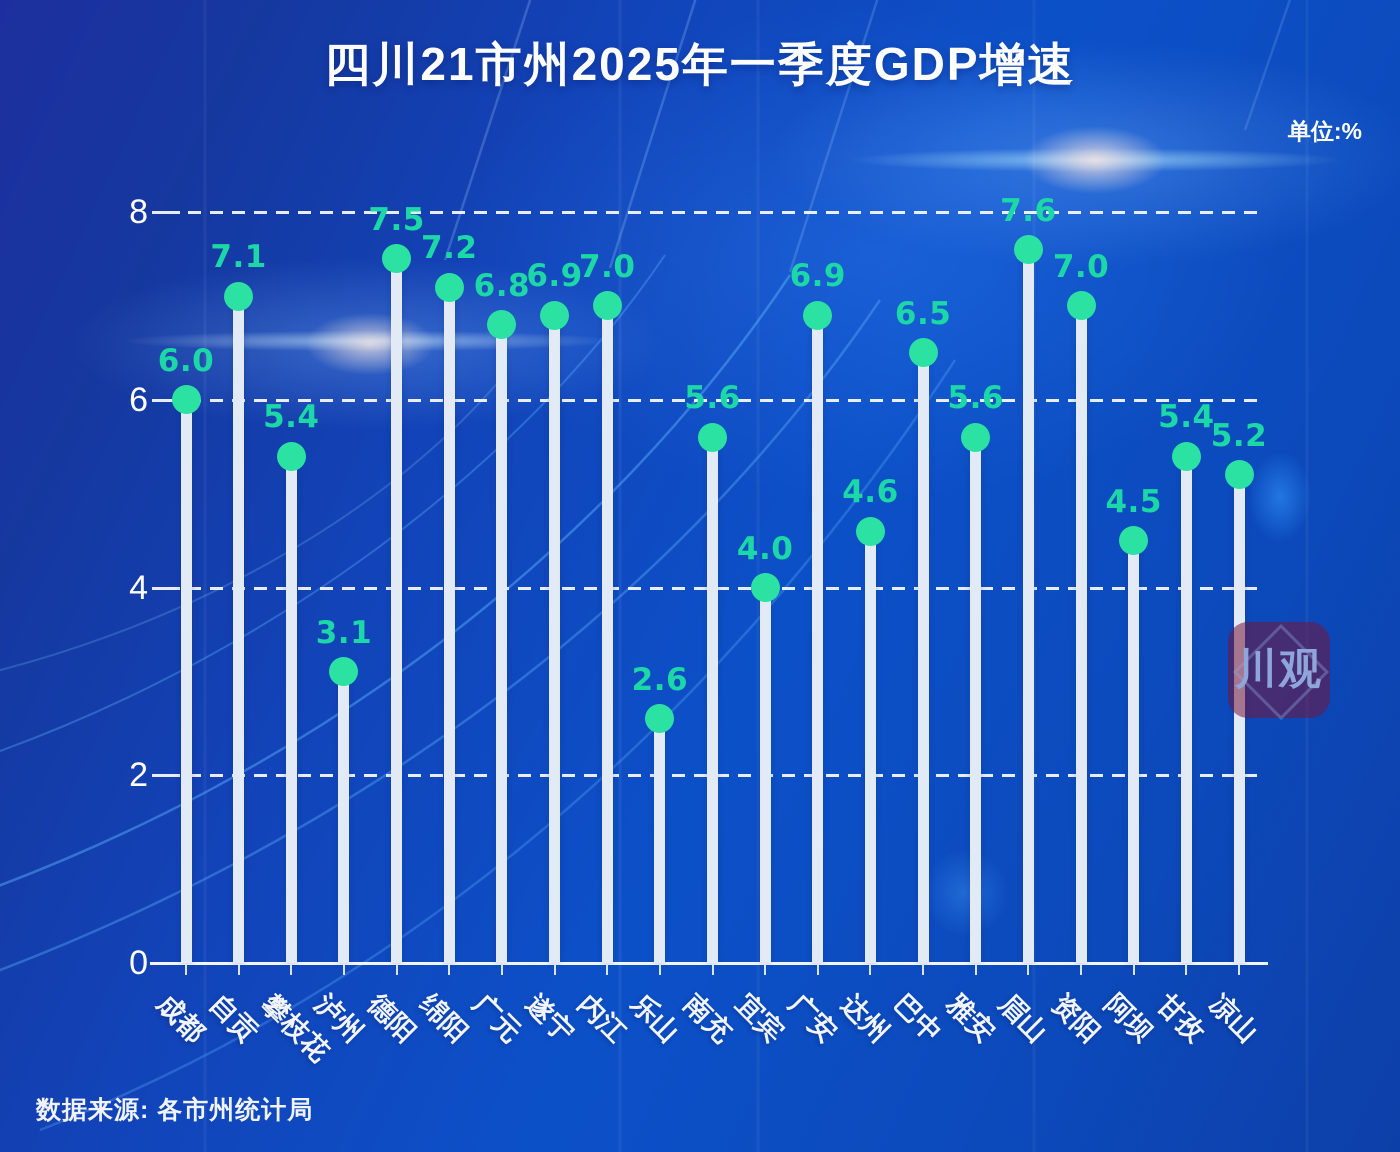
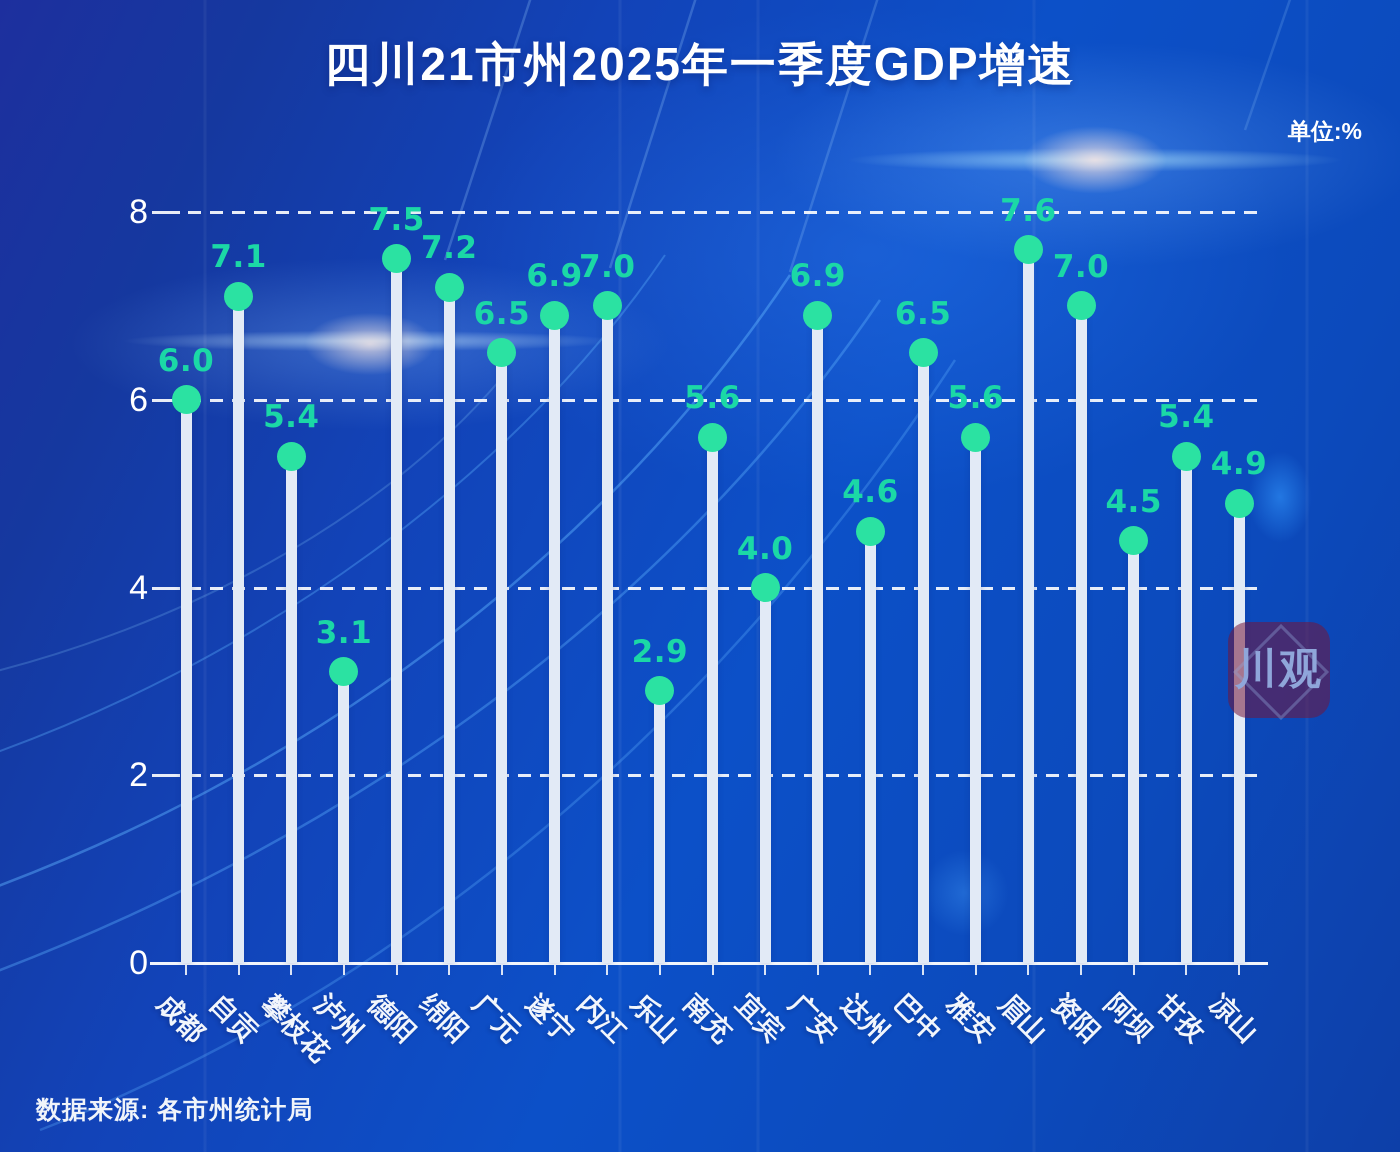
广元: 6.8 -> 6.5
乐山: 2.6 -> 2.9
凉山: 5.2 -> 4.9
